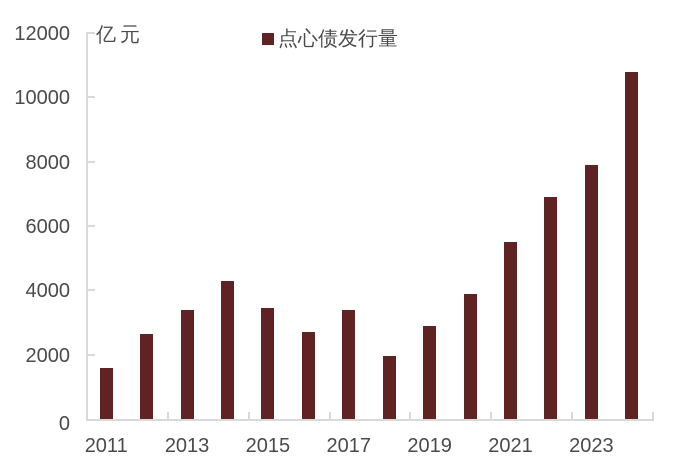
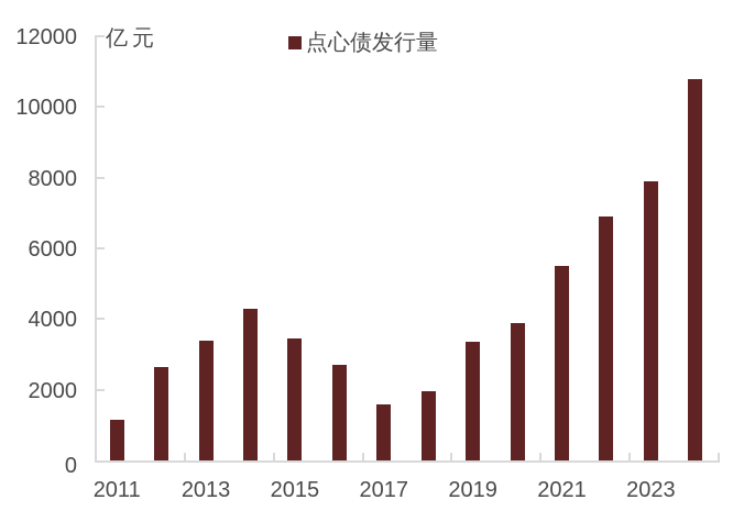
2011: 1600 -> 1200
2017: 3400 -> 1600
2019: 2900 -> 3400
